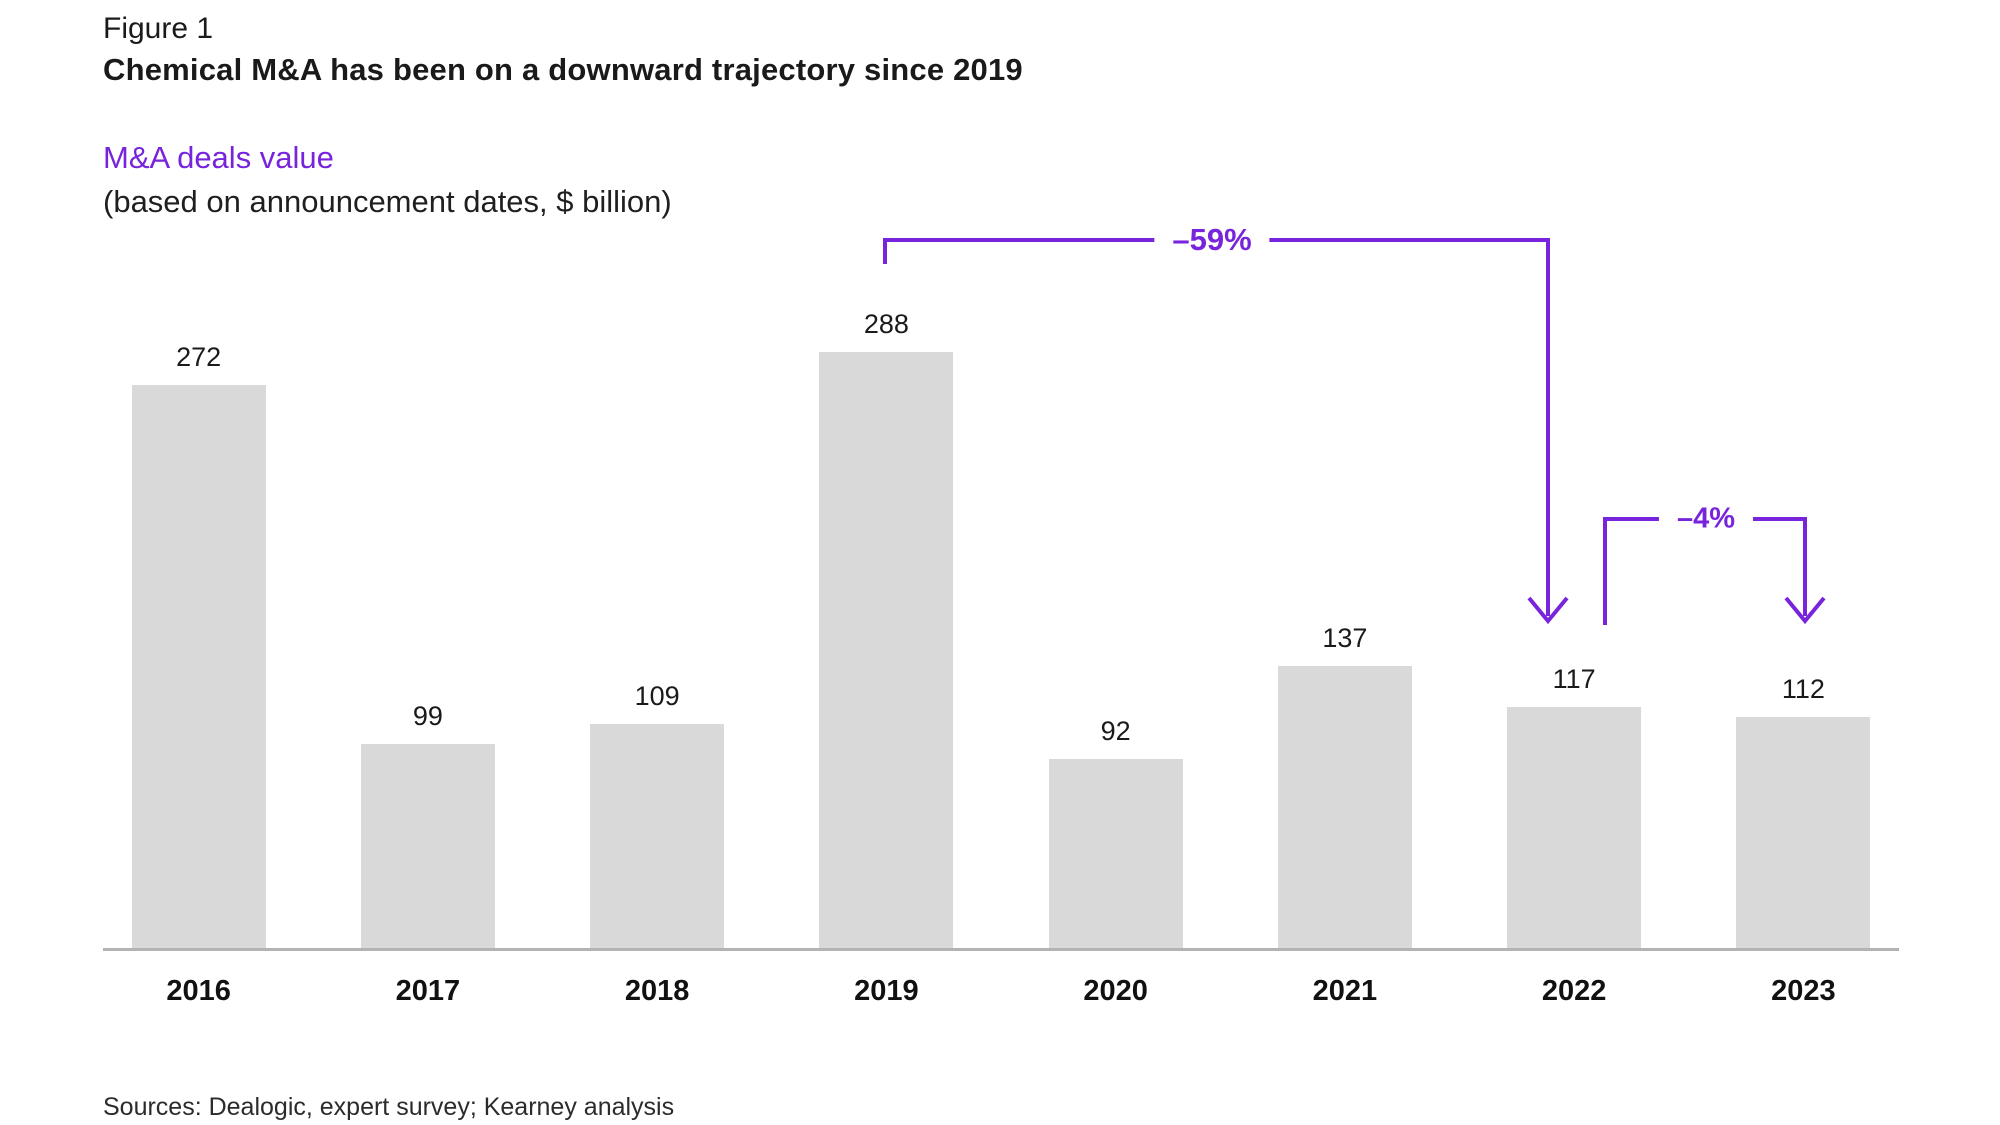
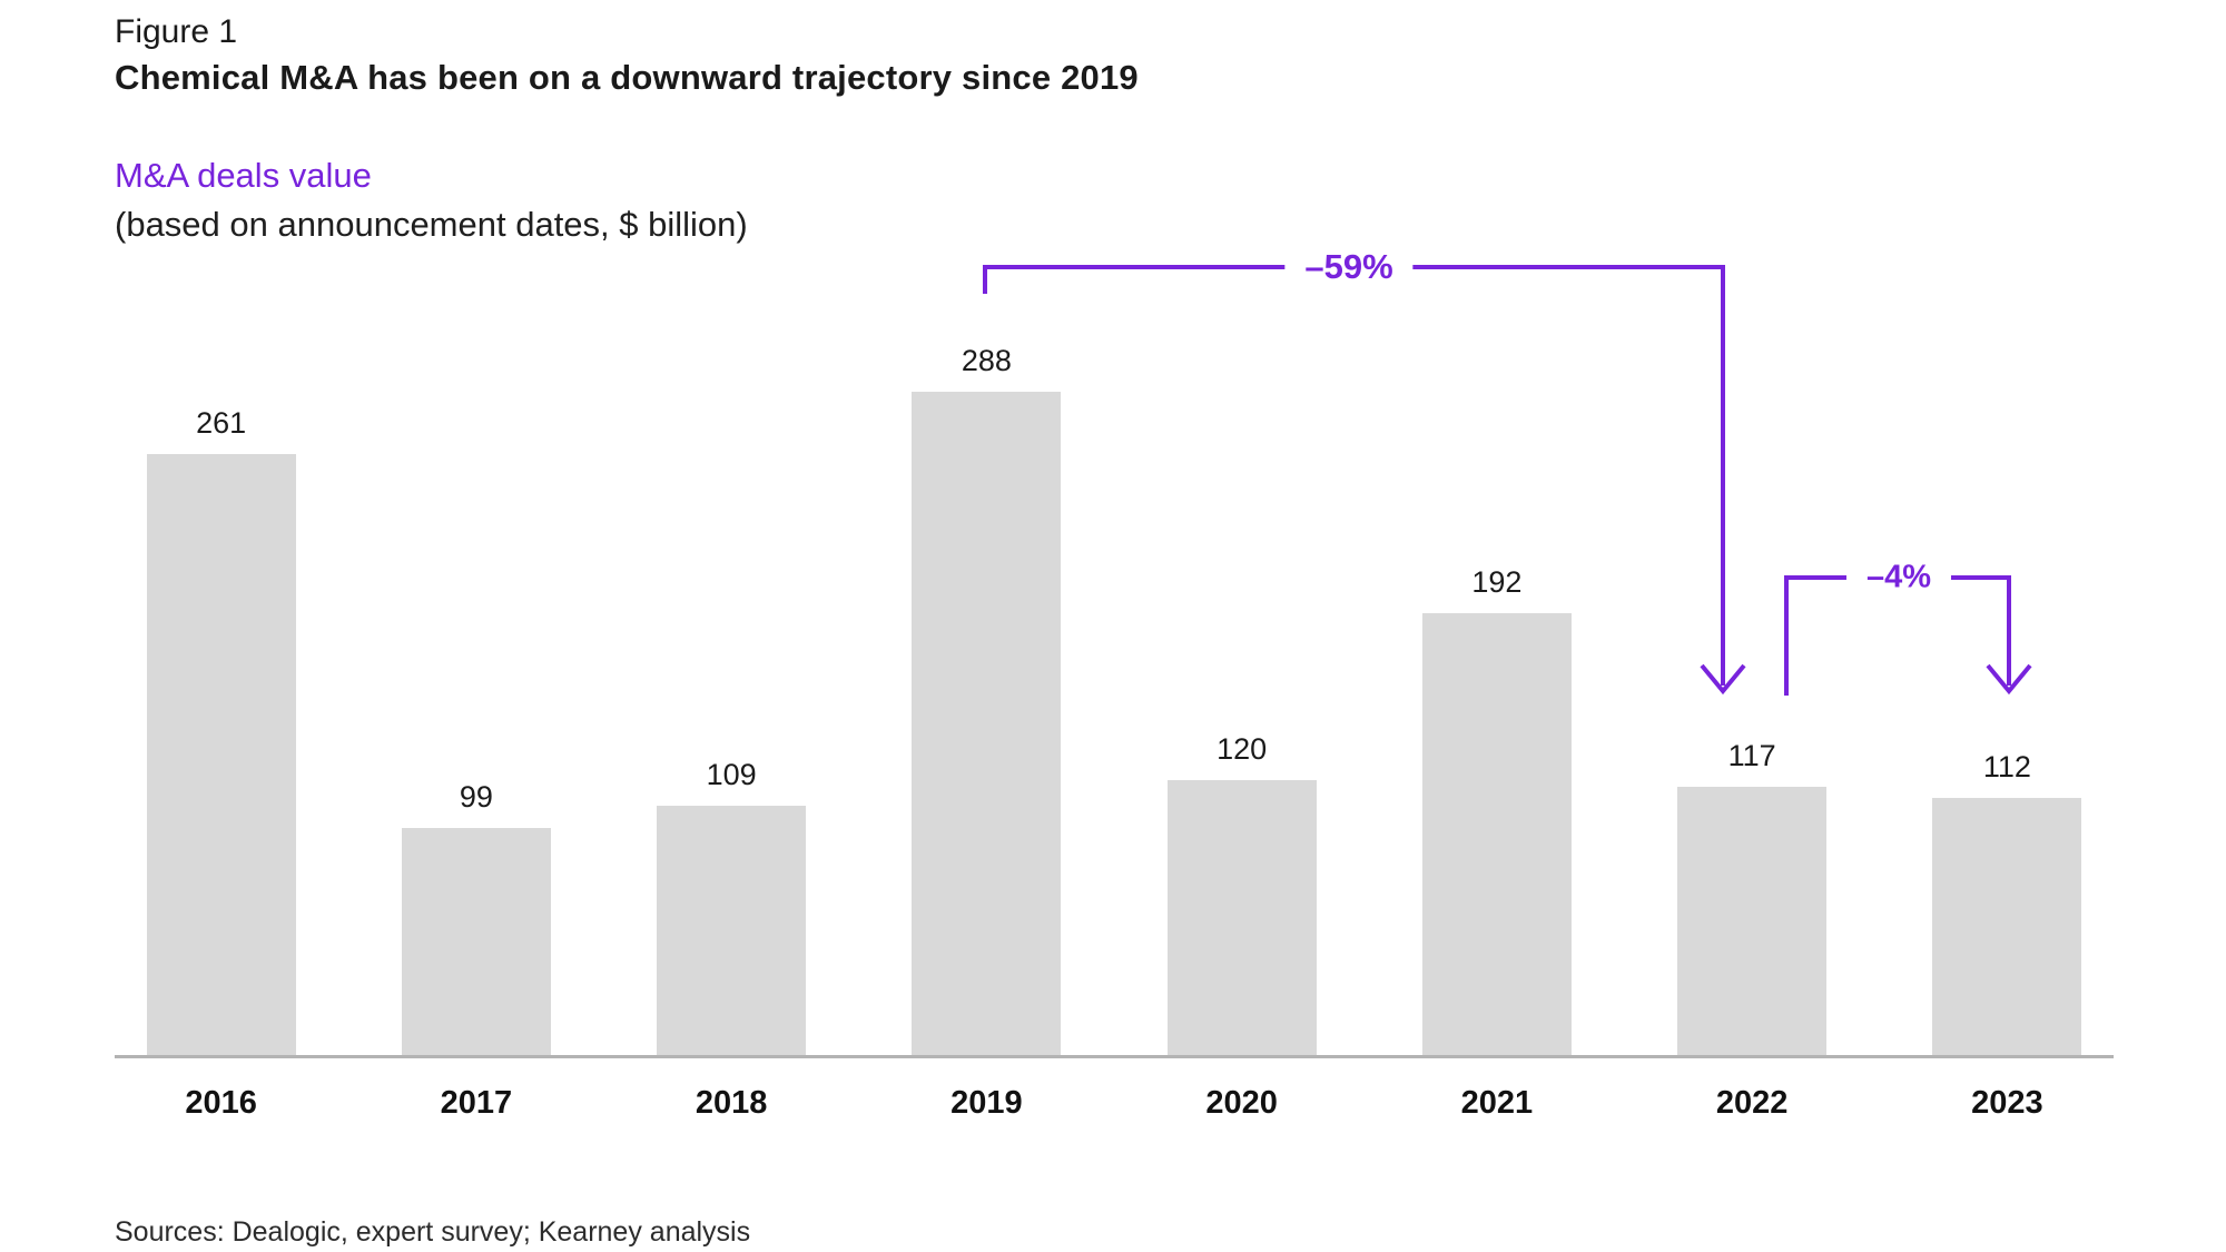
2016: 272 -> 261
2020: 92 -> 120
2021: 137 -> 192
